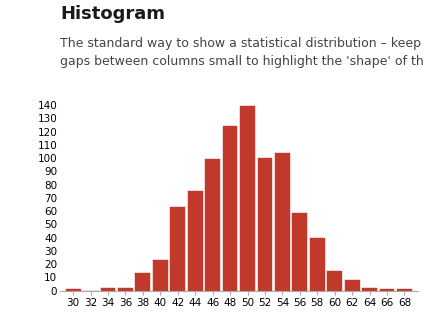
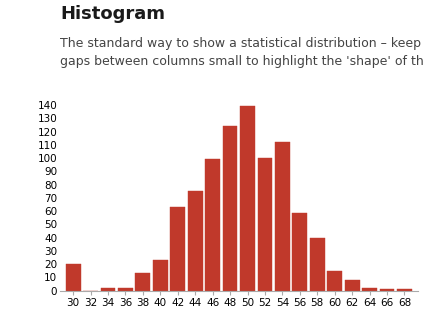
30: 1 -> 20
54: 104 -> 112
